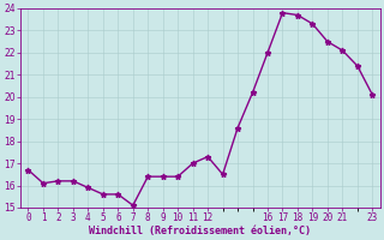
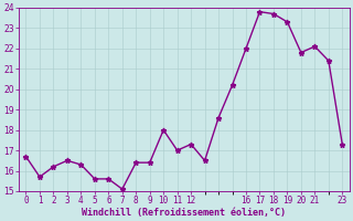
1: 16.1 -> 15.7
3: 16.2 -> 16.5
4: 15.9 -> 16.3
10: 16.4 -> 18.0
20: 22.5 -> 21.8
23: 20.1 -> 17.3
